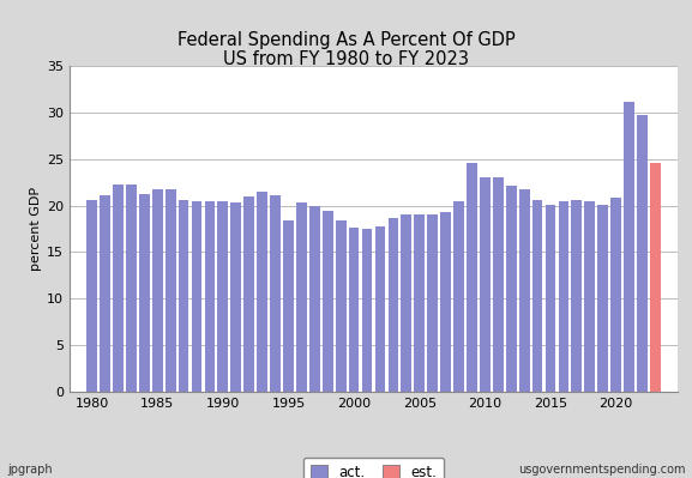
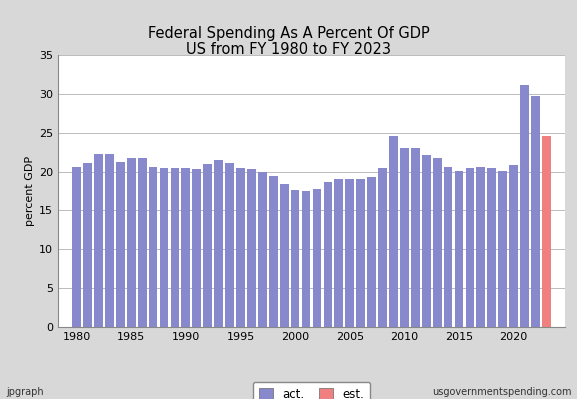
1995: 18.4 -> 20.5
